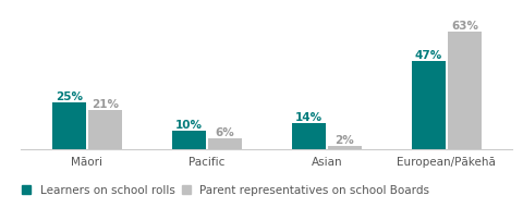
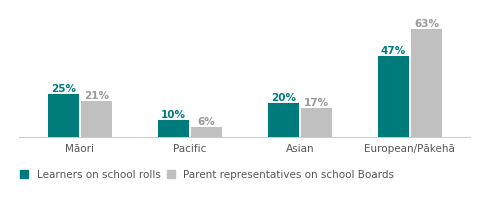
Learners on school rolls/Asian: 14% -> 20%
Parent representatives on school Boards/Asian: 2% -> 17%
